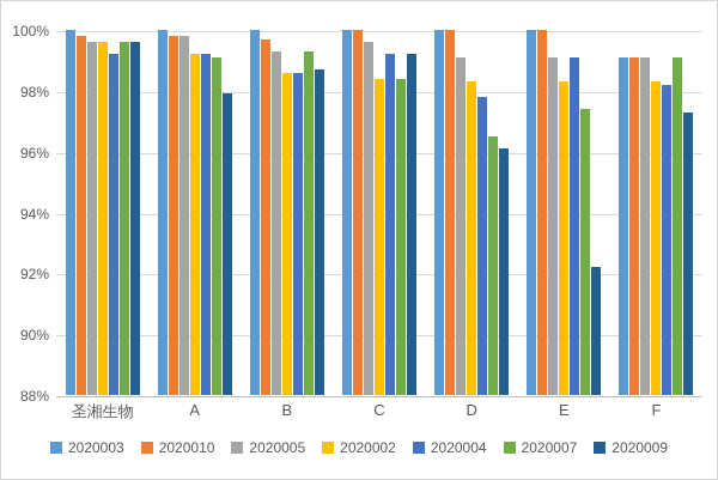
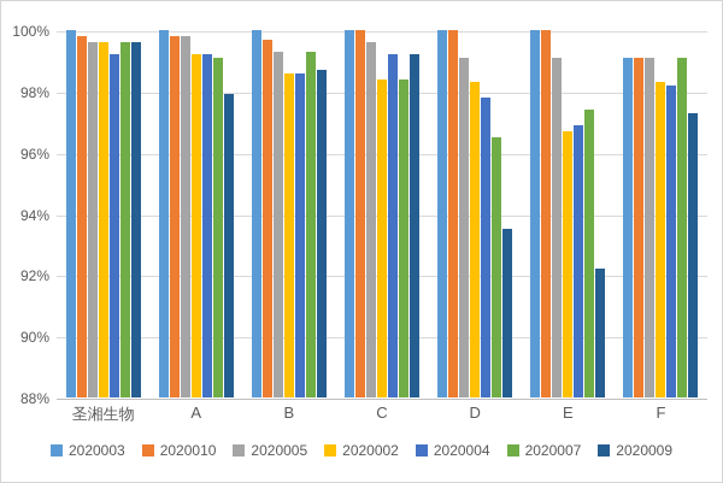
2020009/D: 96.1% -> 93.5%
2020002/E: 98.3% -> 96.7%
2020004/E: 99.1% -> 96.9%
